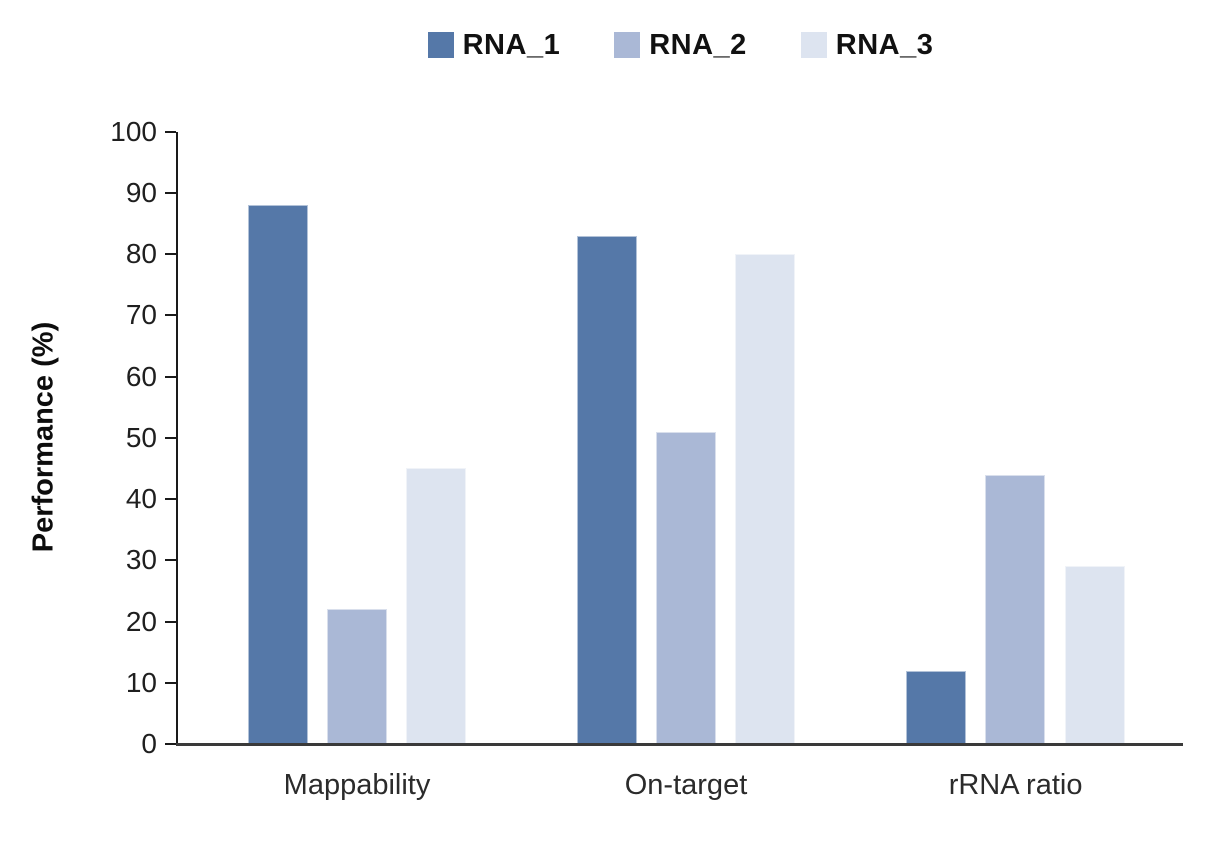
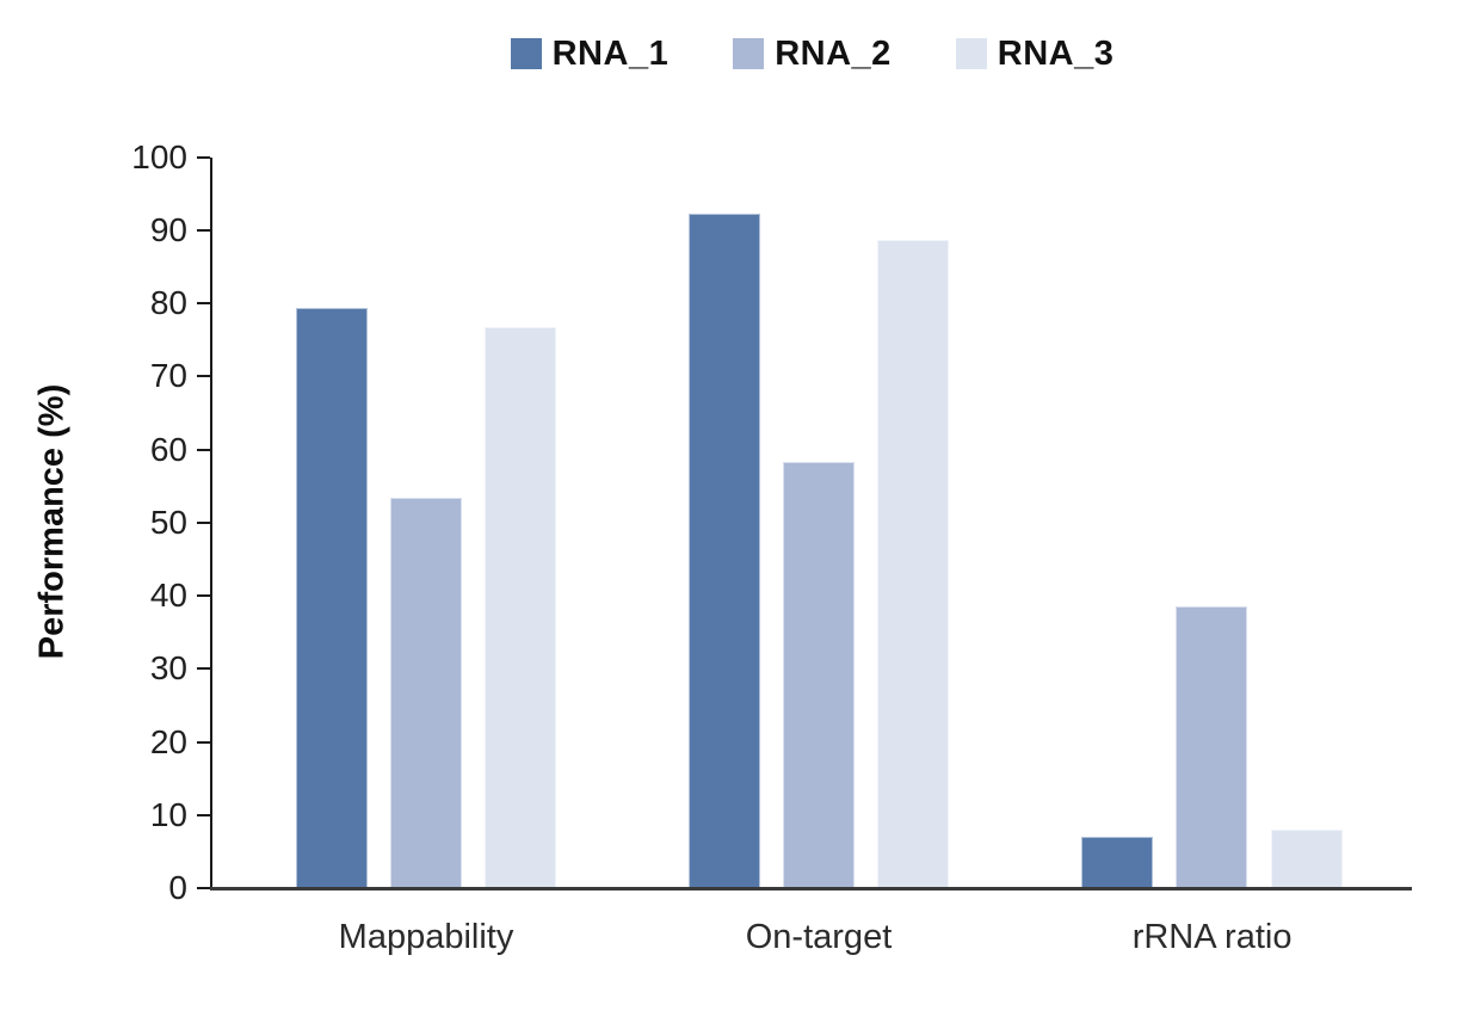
RNA_1/Mappability: 88 -> 79
RNA_2/Mappability: 22 -> 53
RNA_3/Mappability: 45 -> 77
RNA_1/On-target: 83 -> 92
RNA_2/On-target: 51 -> 58
RNA_3/On-target: 80 -> 89
RNA_1/rRNA ratio: 12 -> 7
RNA_2/rRNA ratio: 44 -> 39
RNA_3/rRNA ratio: 29 -> 8
